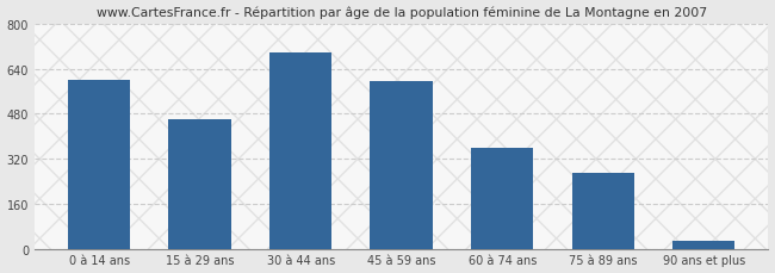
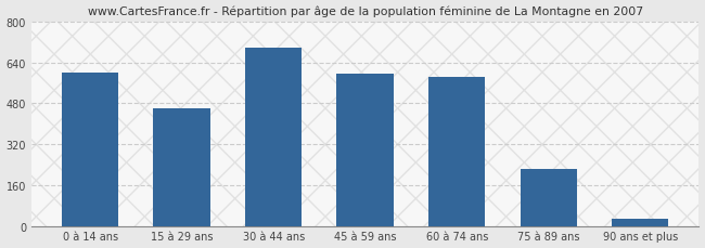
60 à 74 ans: 360 -> 585
75 à 89 ans: 270 -> 225
